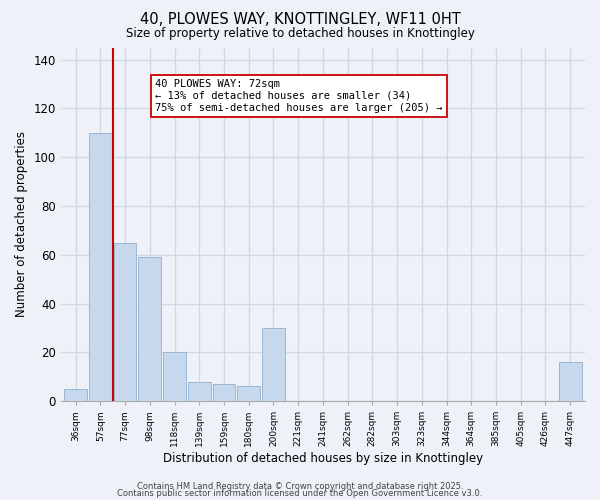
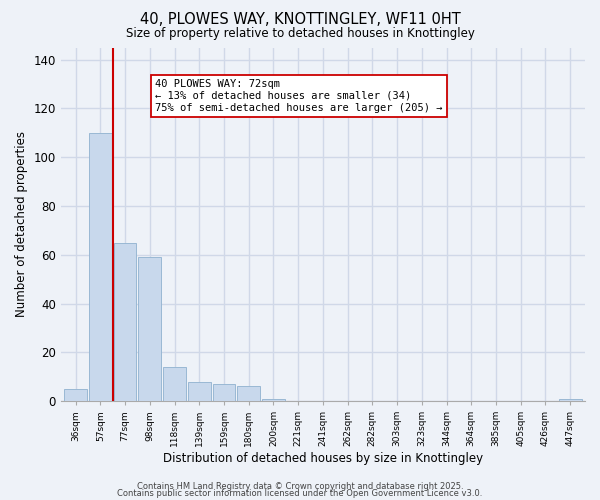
118sqm: 20 -> 14
200sqm: 30 -> 1
447sqm: 16 -> 1
